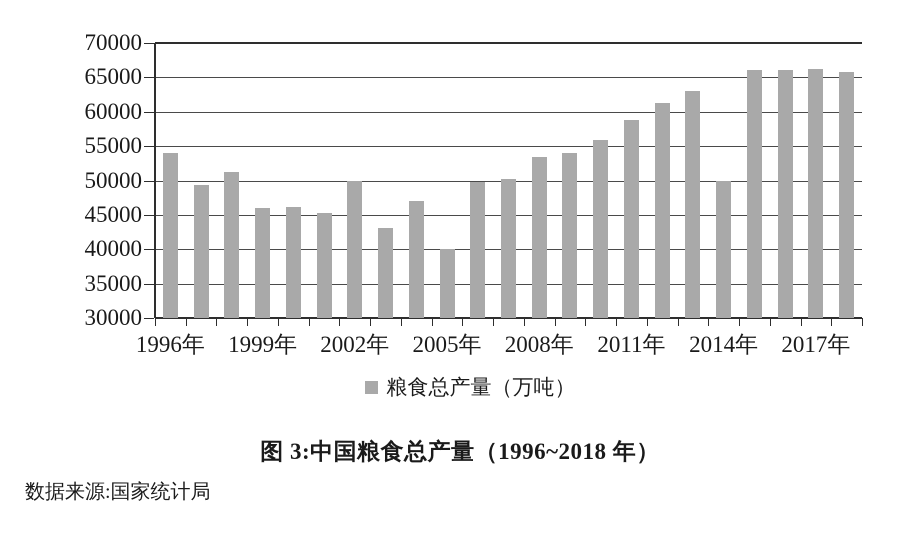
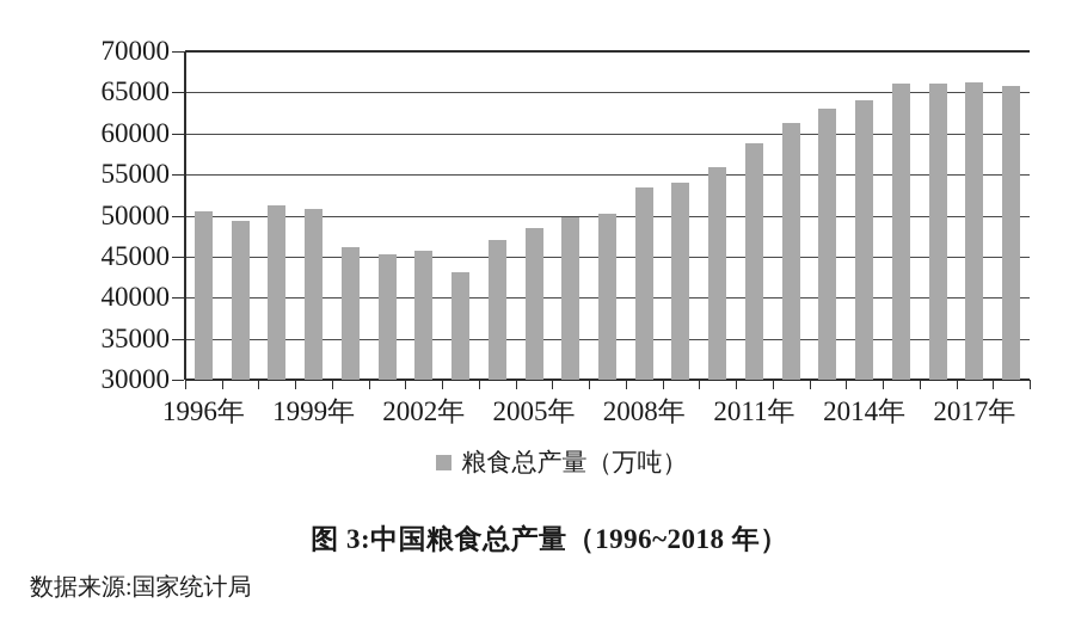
1996年: 54000 -> 50000
1999年: 46000 -> 51000
2002年: 50000 -> 46000
2005年: 40000 -> 48000
2014年: 50000 -> 64000
